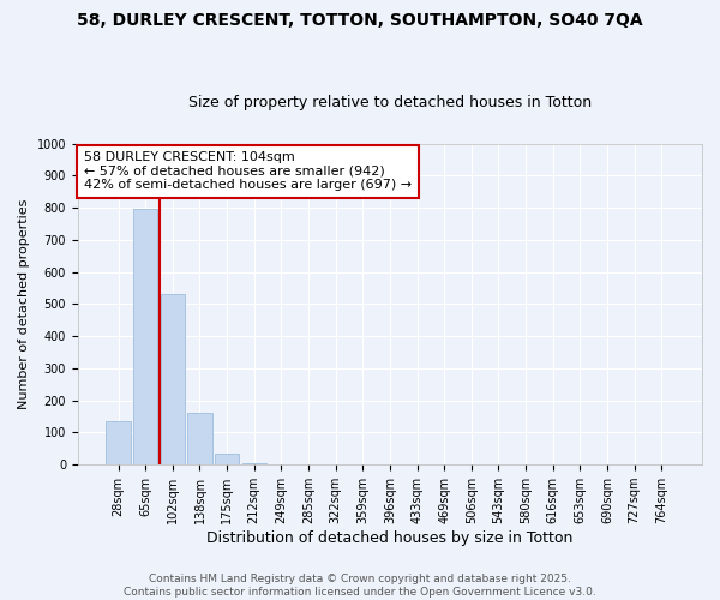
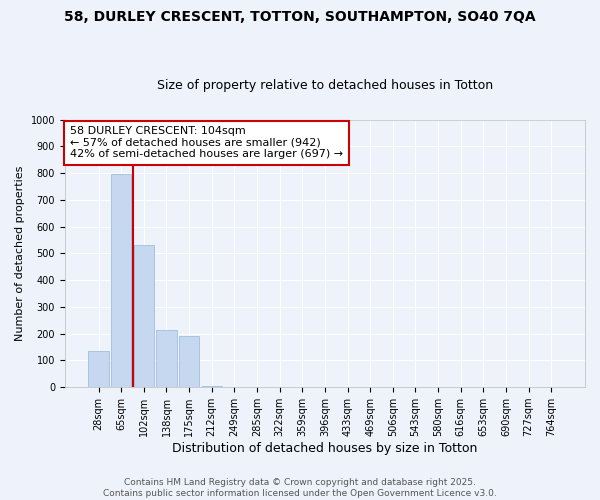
138sqm: 160 -> 215
175sqm: 35 -> 190
